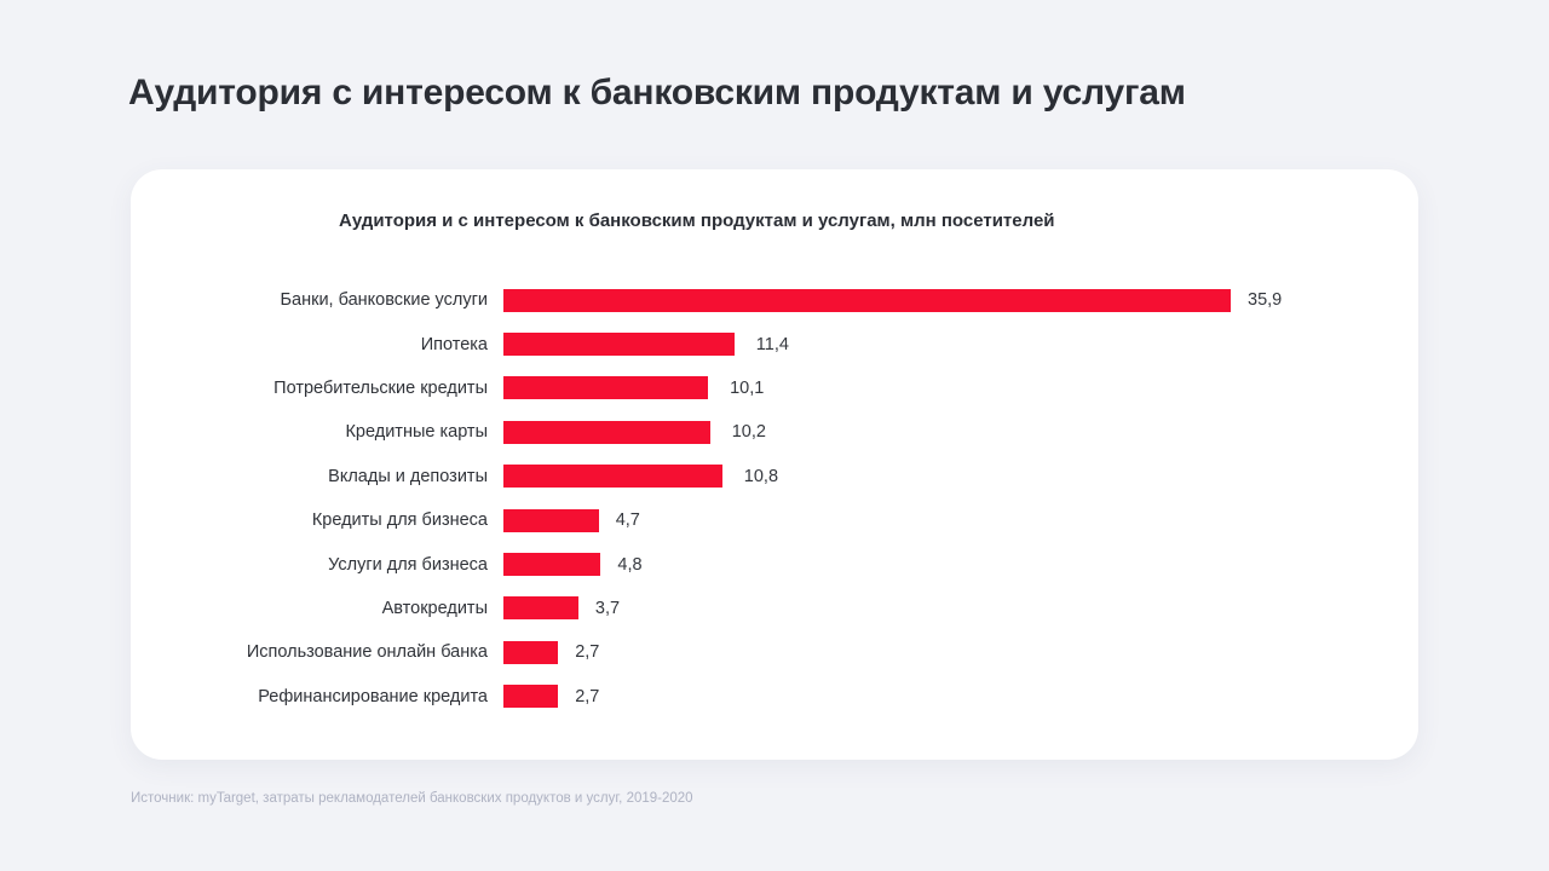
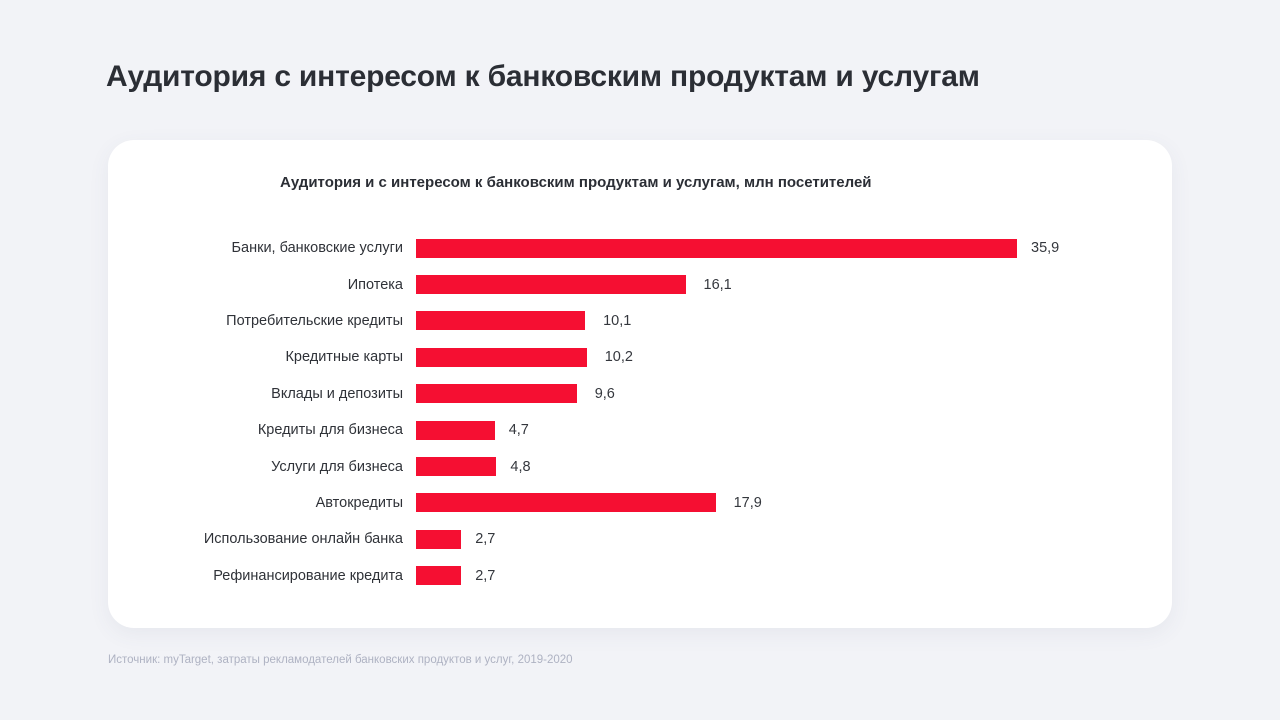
Ипотека: 11,4 -> 16,1
Вклады и депозиты: 10,8 -> 9,6
Автокредиты: 3,7 -> 17,9
